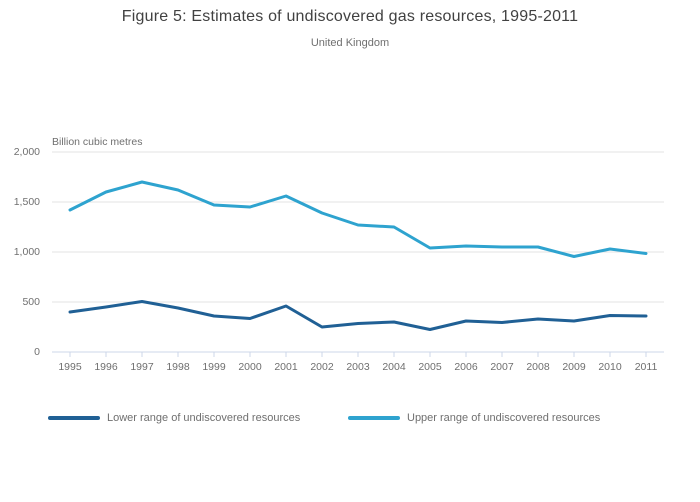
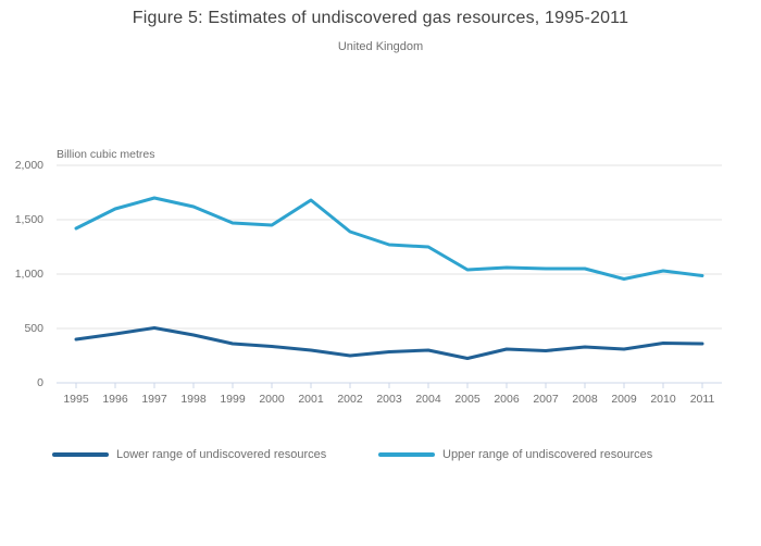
Lower range of undiscovered resources/2001: 460 -> 300
Upper range of undiscovered resources/2001: 1560 -> 1680
